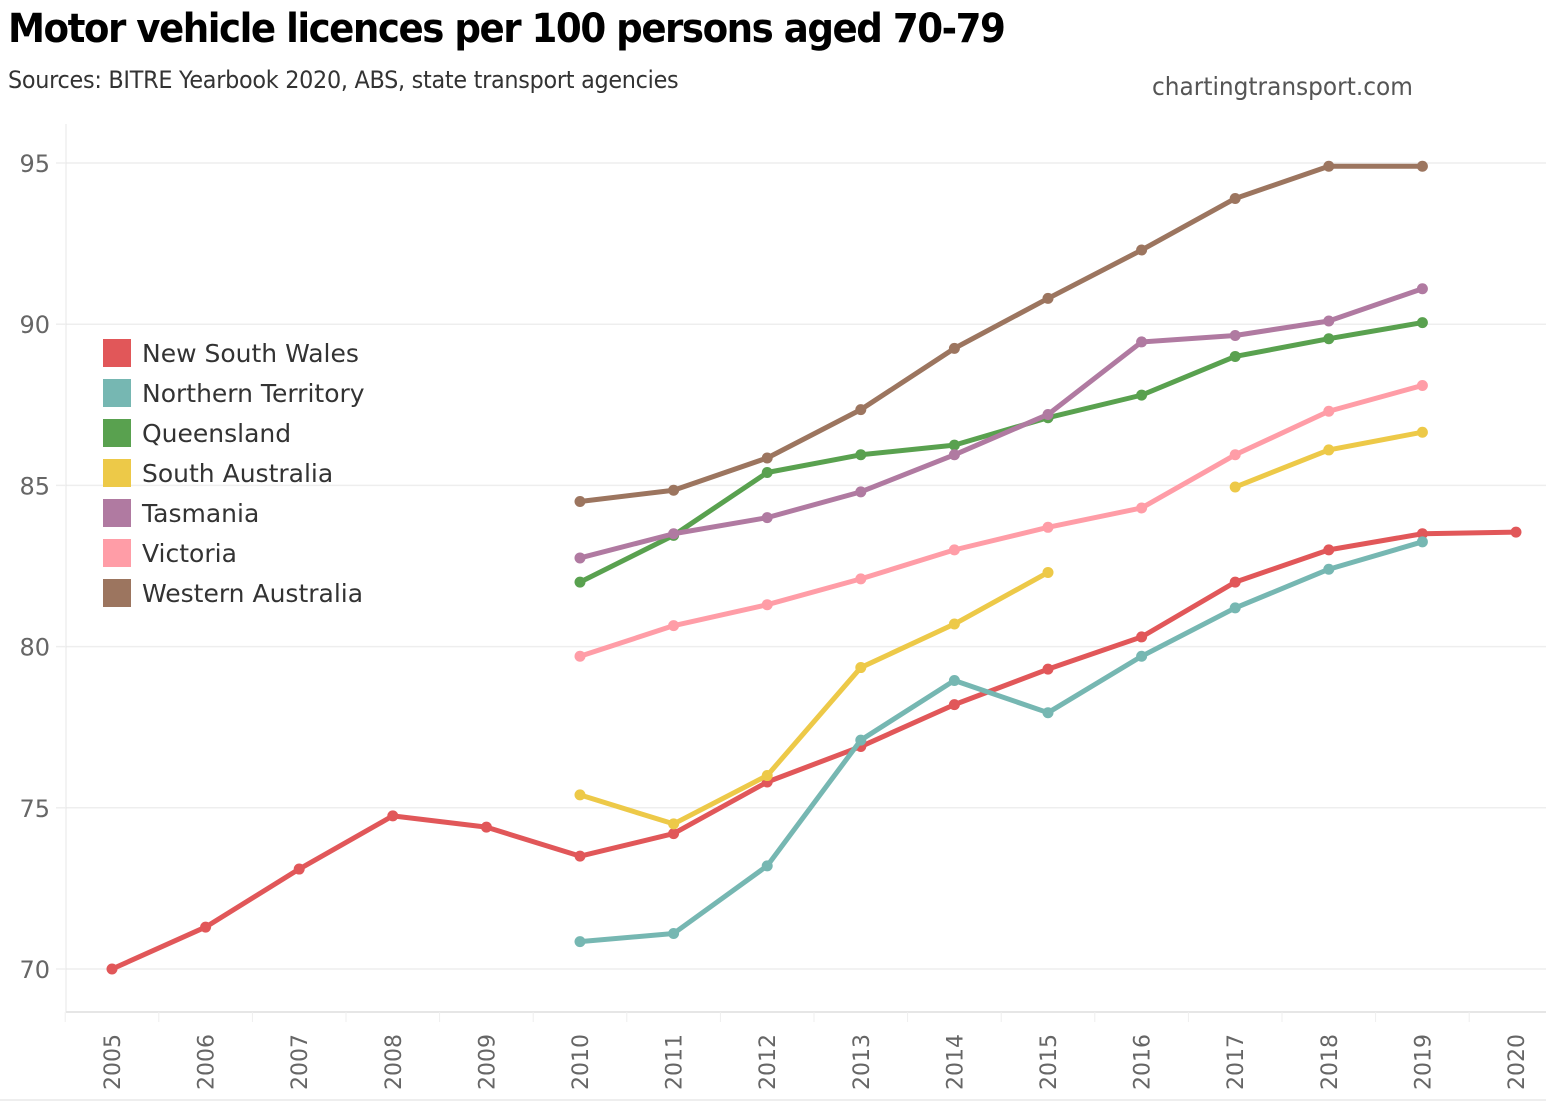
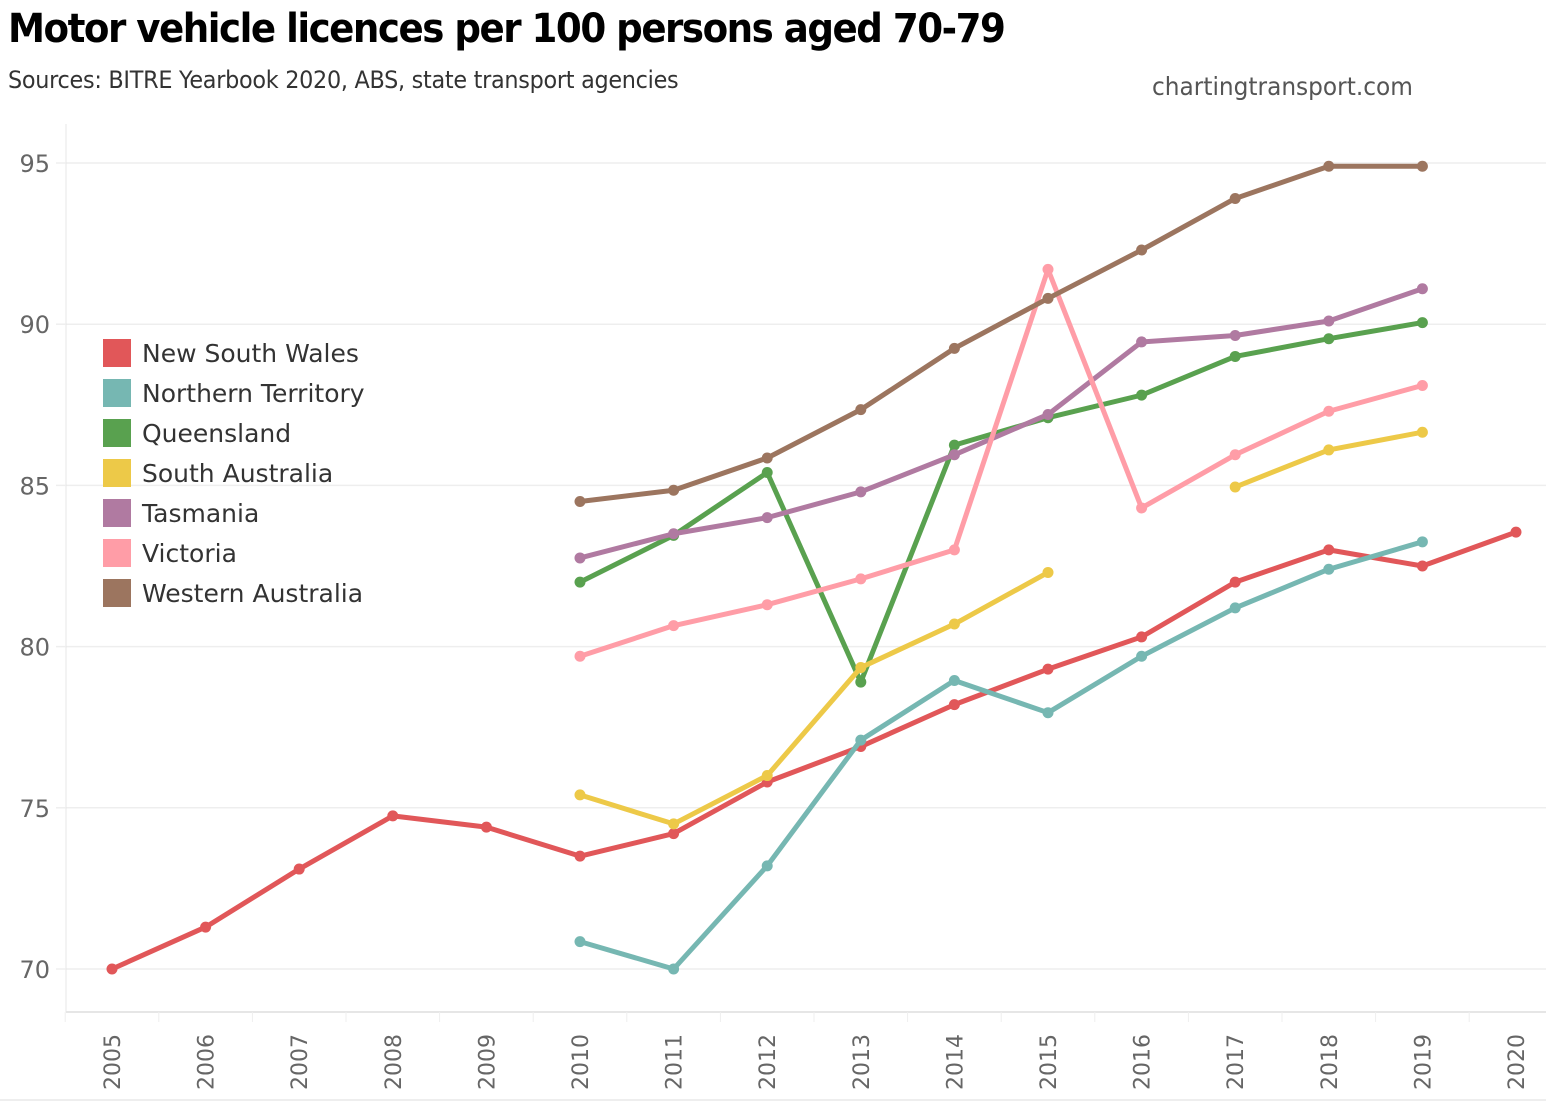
Northern Territory/2011: 71.1 -> 70.0
Queensland/2013: 86.0 -> 78.9
Victoria/2015: 83.7 -> 91.7
New South Wales/2019: 83.5 -> 82.5
